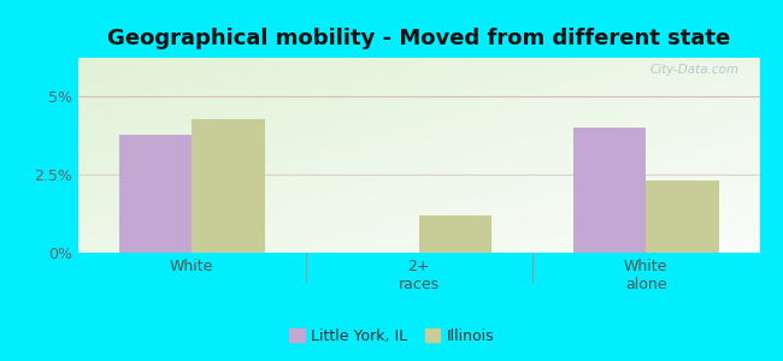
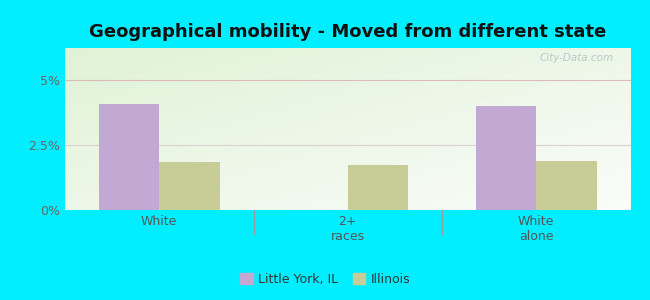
Little York, IL/White: 3.8% -> 4.1%
Illinois/White: 4.30% -> 1.85%
Illinois/2+ races: 1.20% -> 1.75%
Illinois/White alone: 2.30% -> 1.90%
